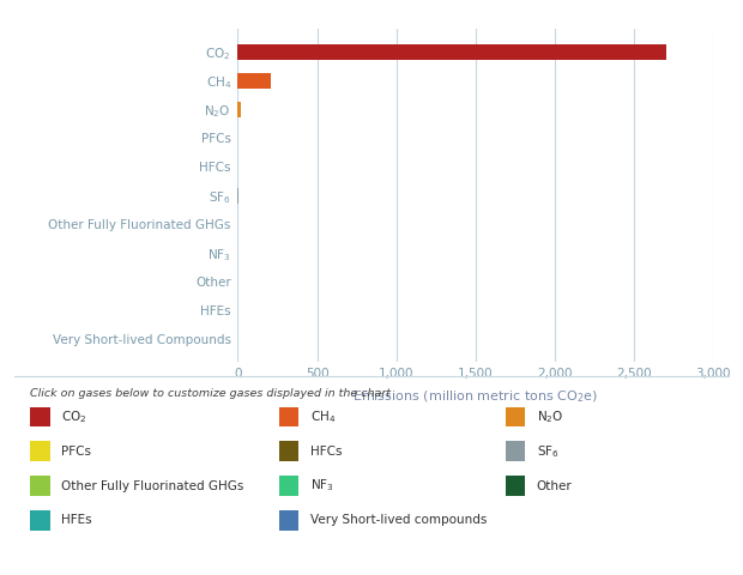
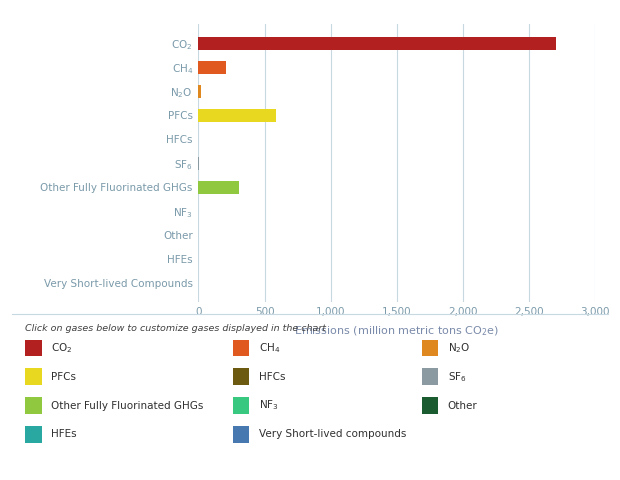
PFCs: 0 -> 590
Other Fully Fluorinated GHGs: 0 -> 310
